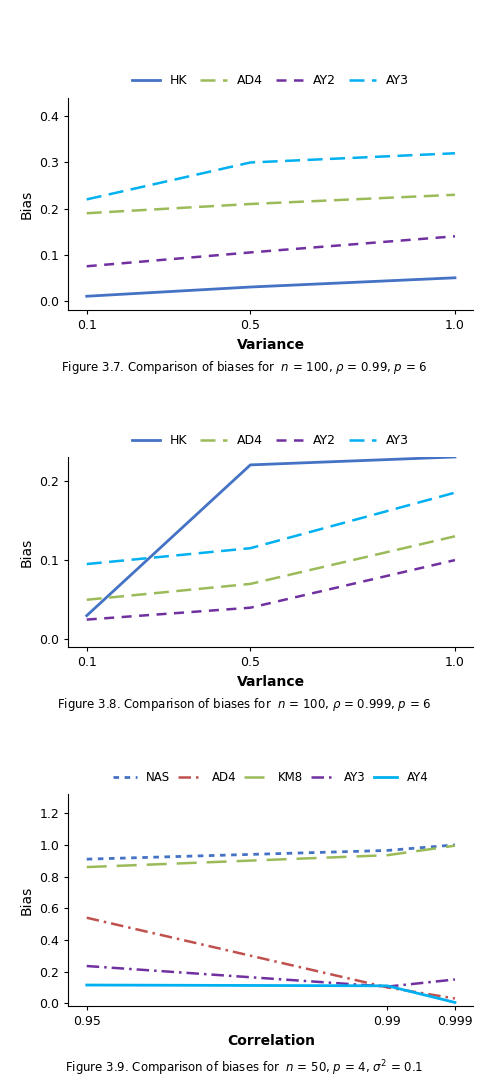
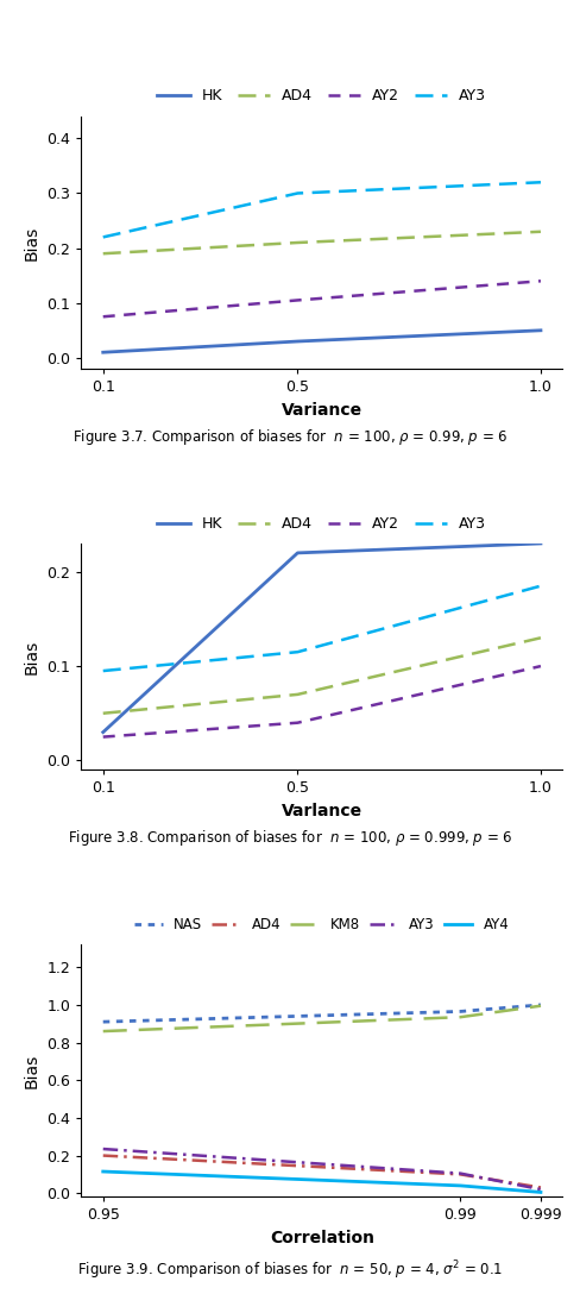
AD4/0.95: 0.54 -> 0.20
AY4/0.99: 0.11 -> 0.04
AY3/0.999: 0.15 -> 0.02
